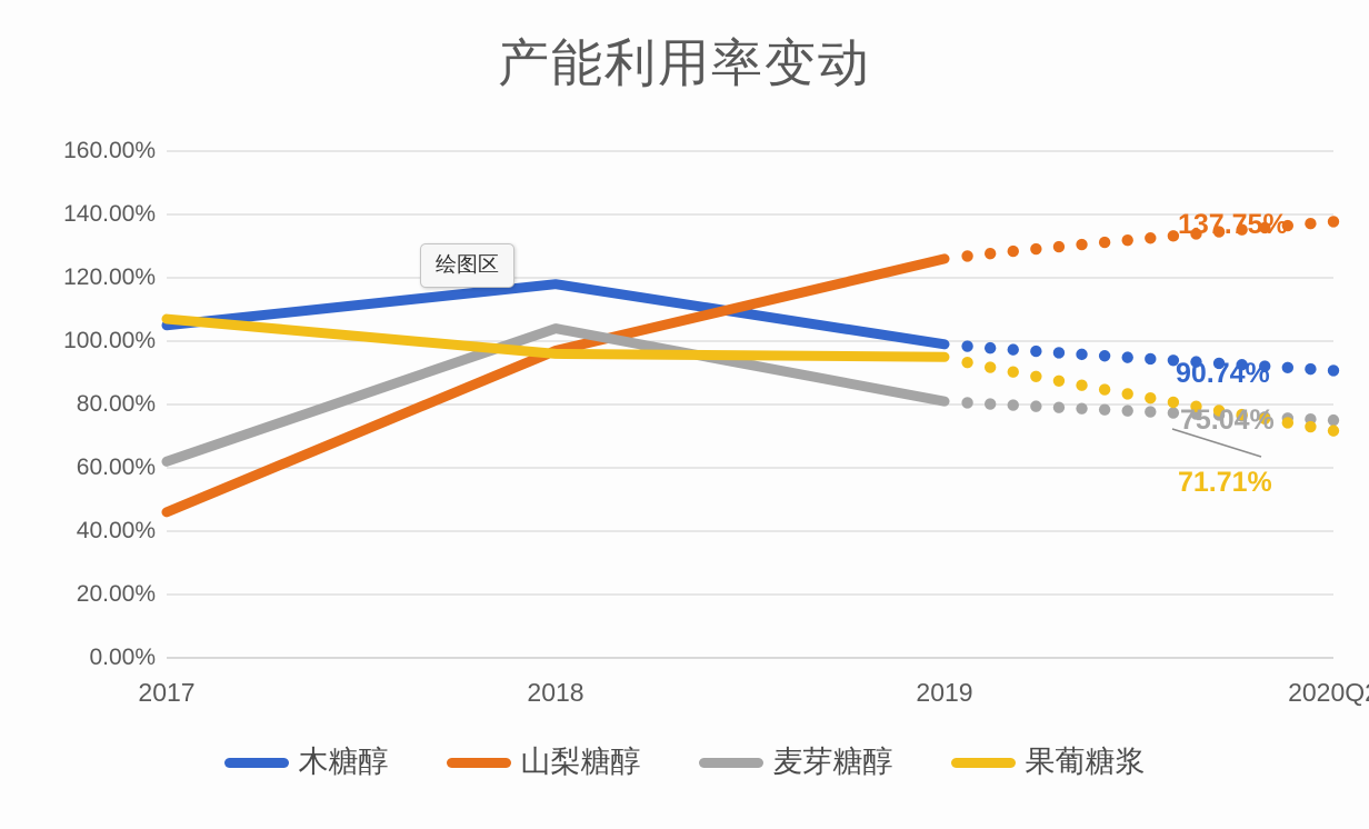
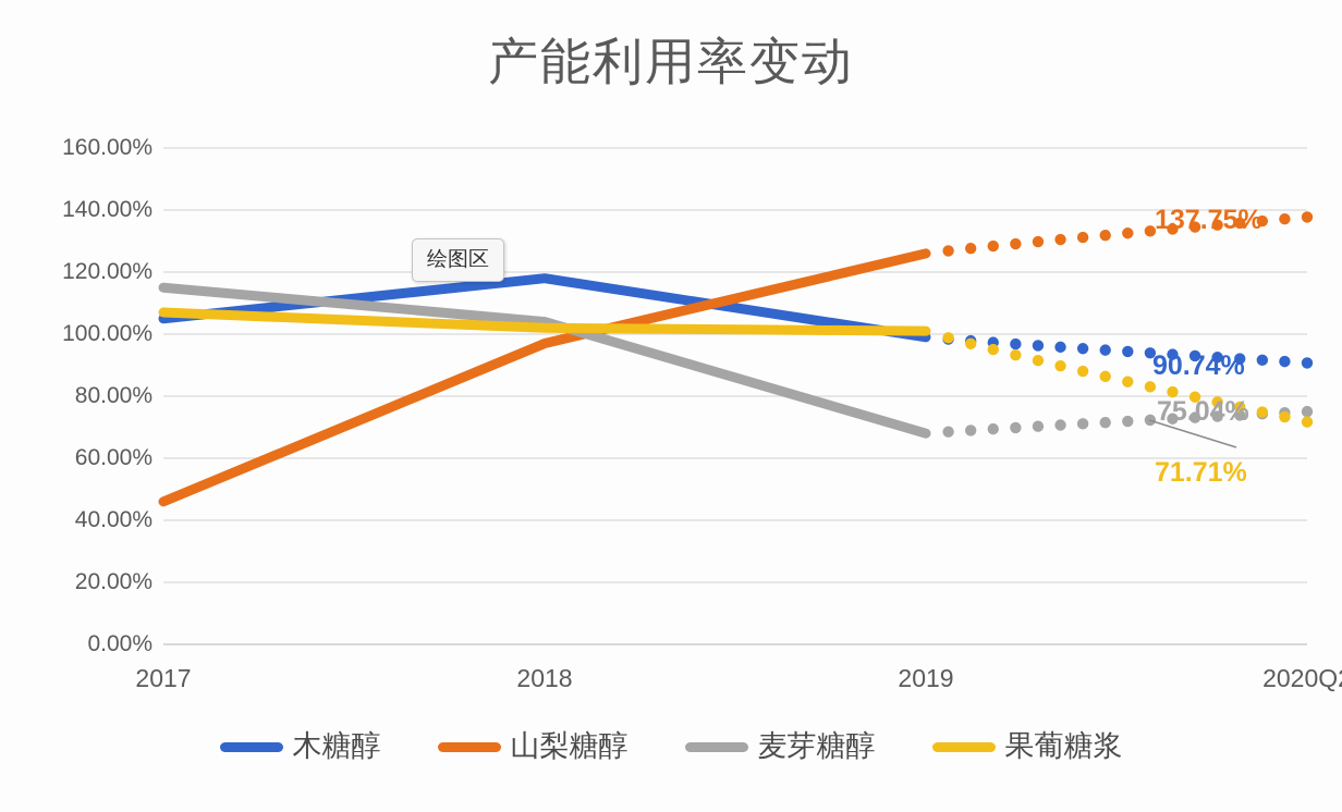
麦芽糖醇/2017: 62% -> 115%
果葡糖浆/2018: 96% -> 102%
麦芽糖醇/2019: 81% -> 68%
果葡糖浆/2019: 95% -> 101%
